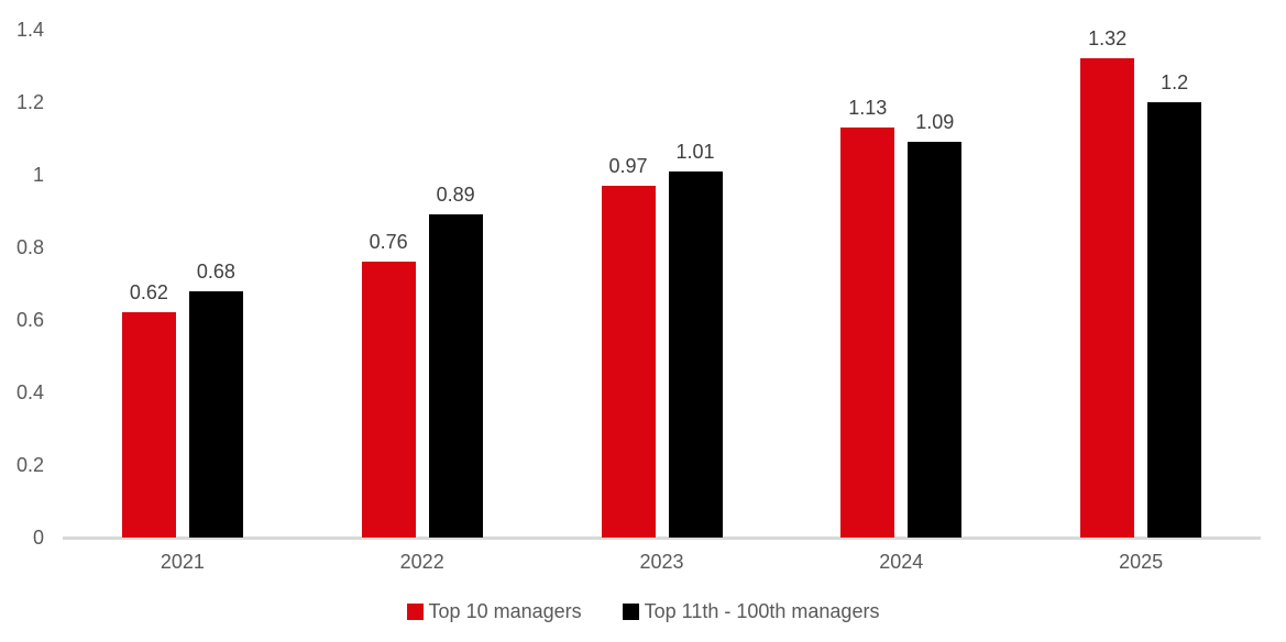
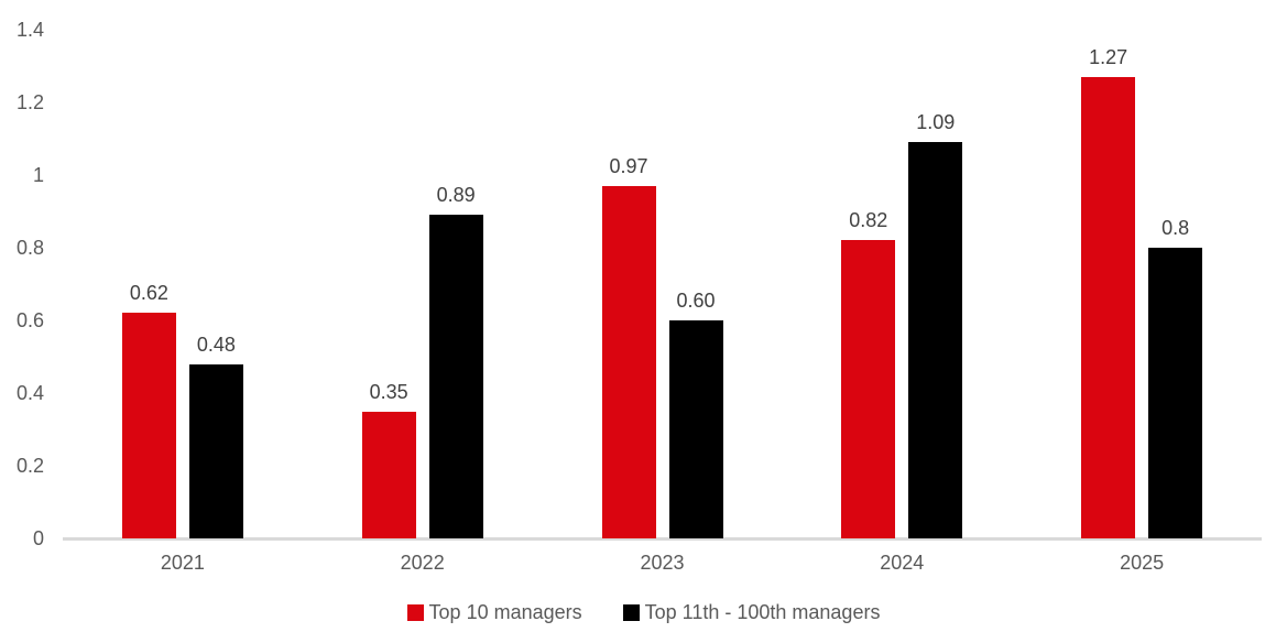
Top 11th - 100th managers/2021: 0.68 -> 0.48
Top 10 managers/2022: 0.76 -> 0.35
Top 11th - 100th managers/2023: 1.01 -> 0.60
Top 10 managers/2024: 1.13 -> 0.82
Top 10 managers/2025: 1.32 -> 1.27
Top 11th - 100th managers/2025: 1.2 -> 0.8
